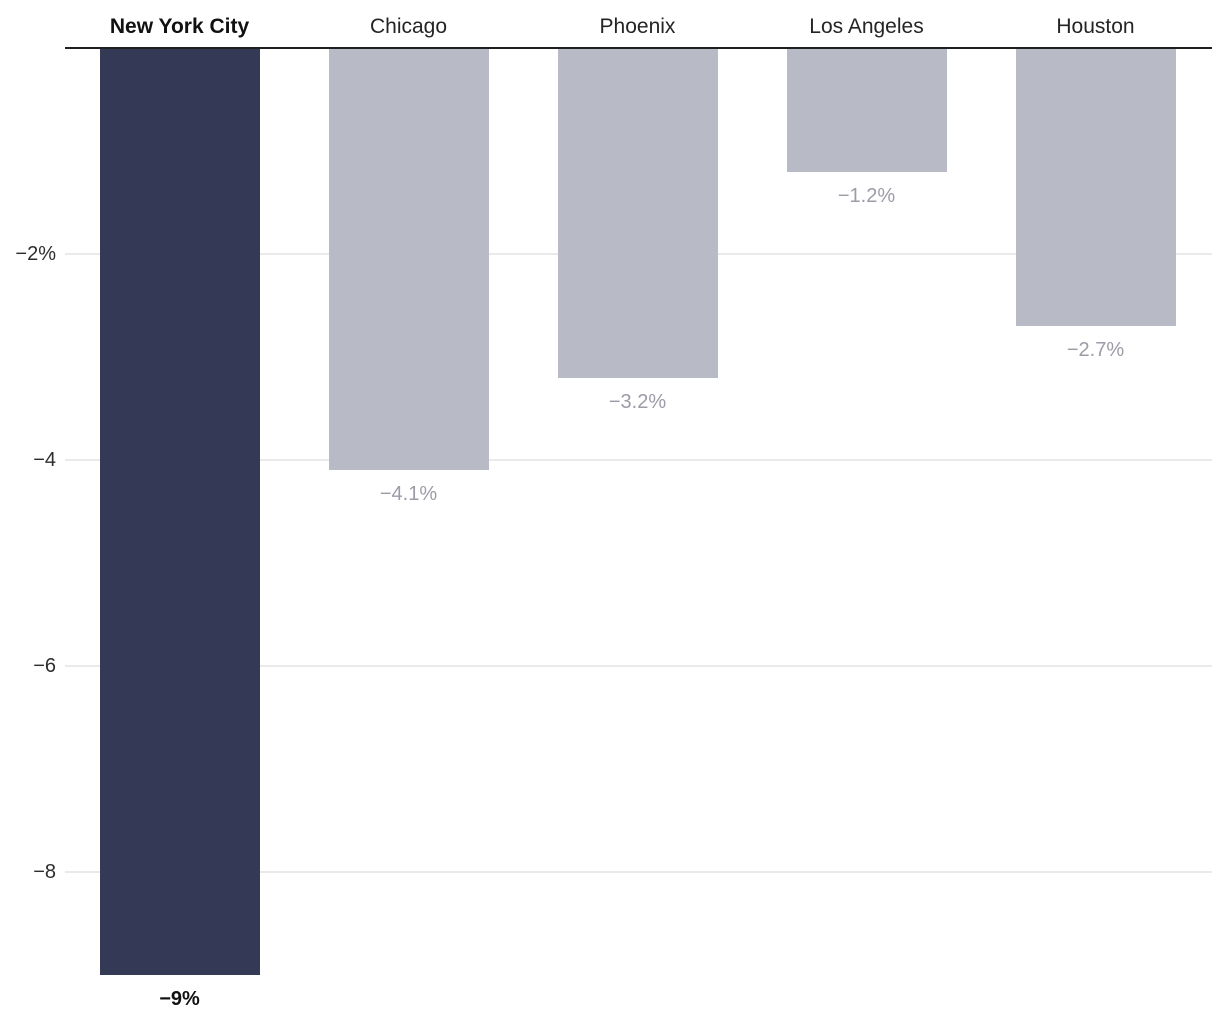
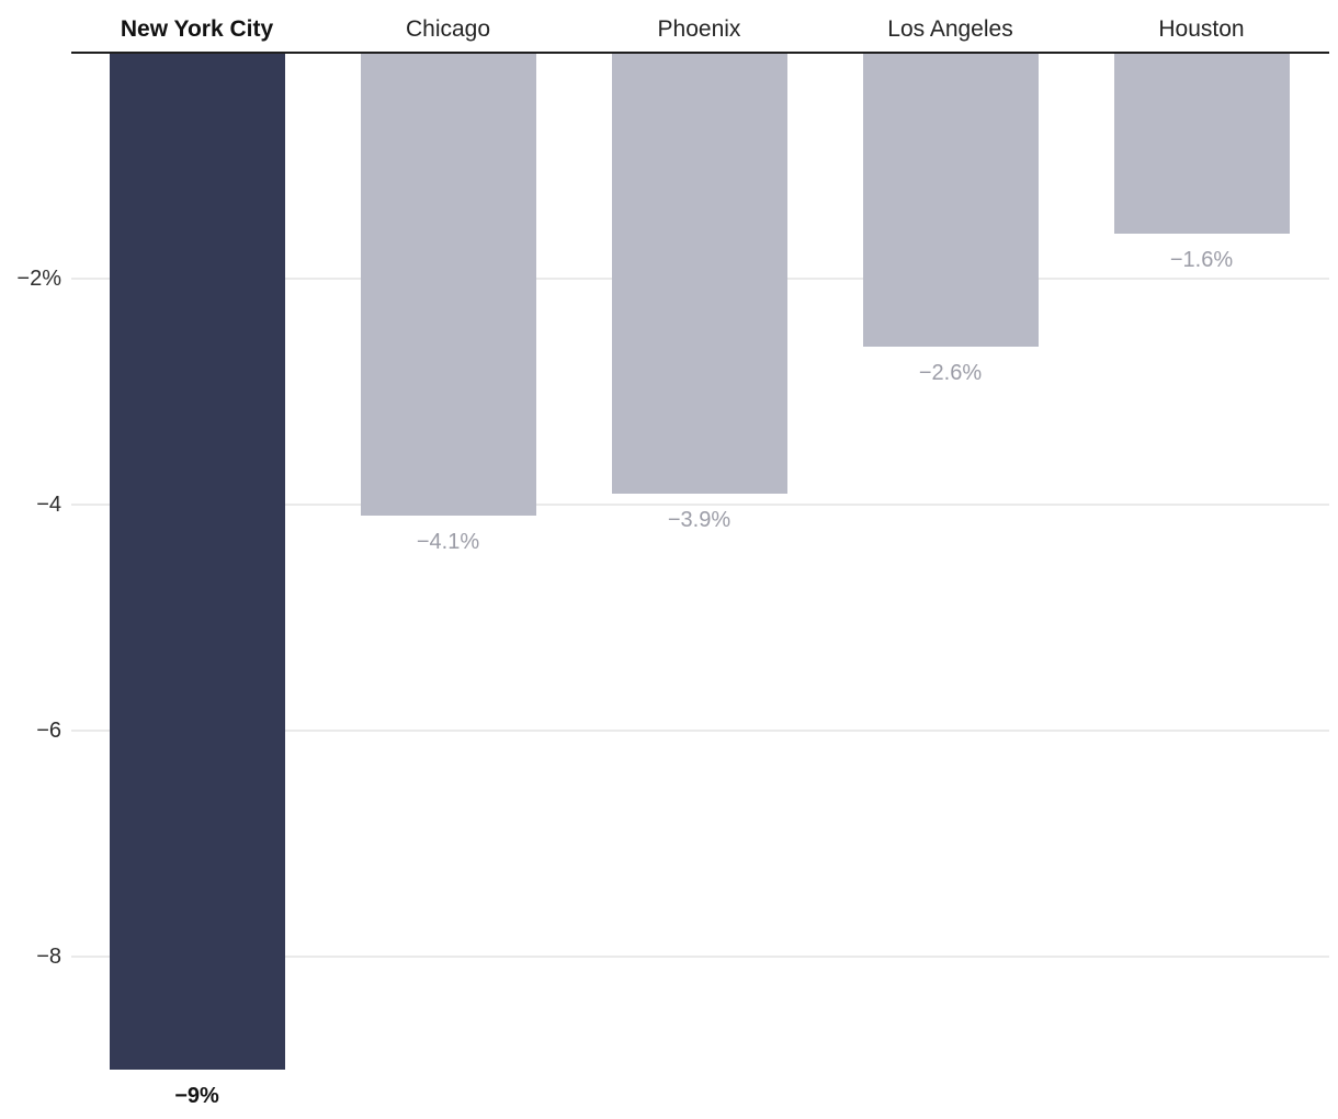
Phoenix: −3.2% -> −3.9%
Los Angeles: −1.2% -> −2.6%
Houston: −2.7% -> −1.6%
